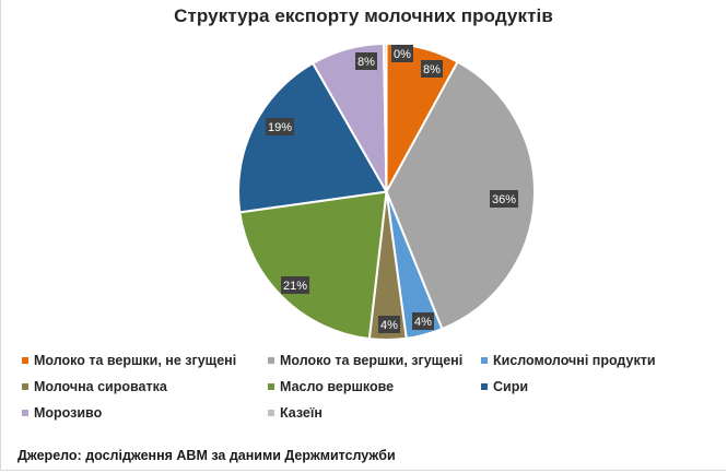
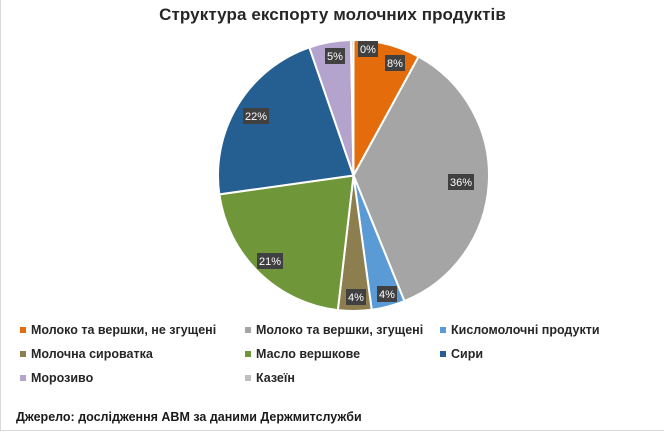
Сири: 19% -> 22%
Морозиво: 8% -> 5%
